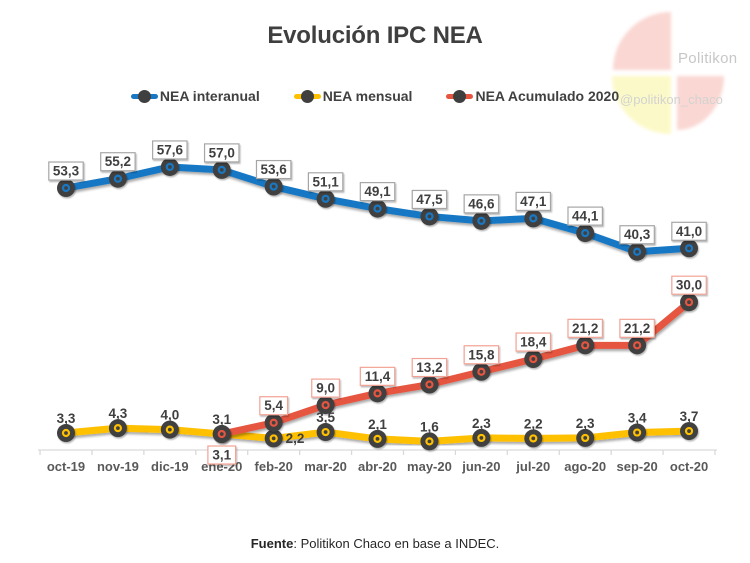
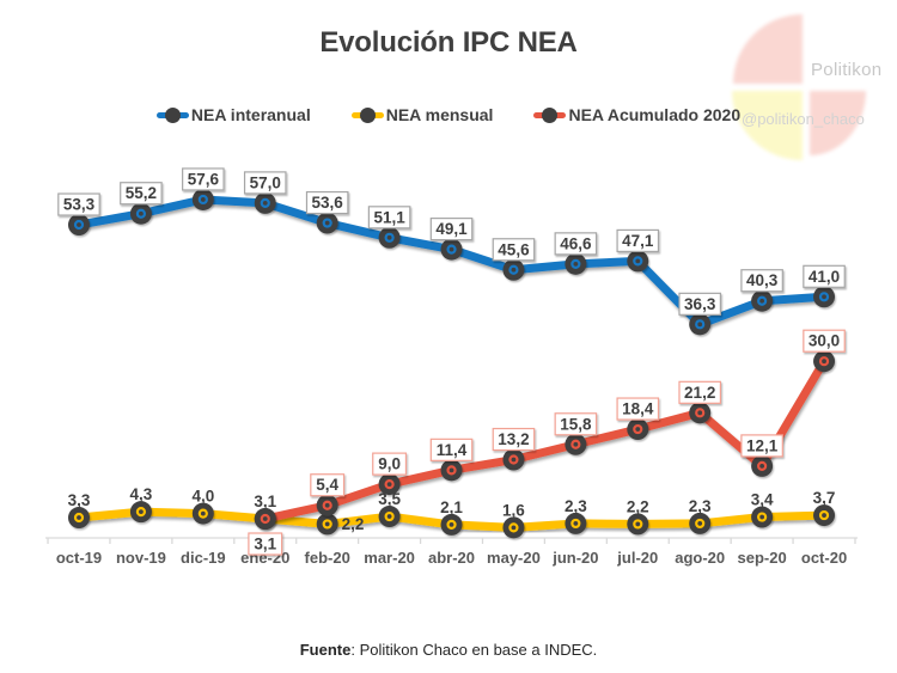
NEA interanual/may-20: 47,5 -> 45,6
NEA interanual/ago-20: 44,1 -> 36,3
NEA Acumulado 2020/sep-20: 21,2 -> 12,1
